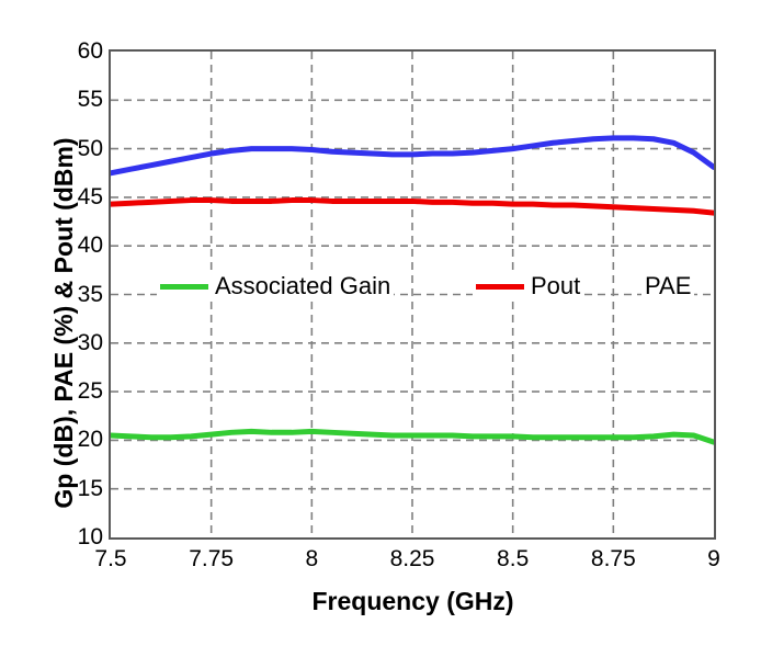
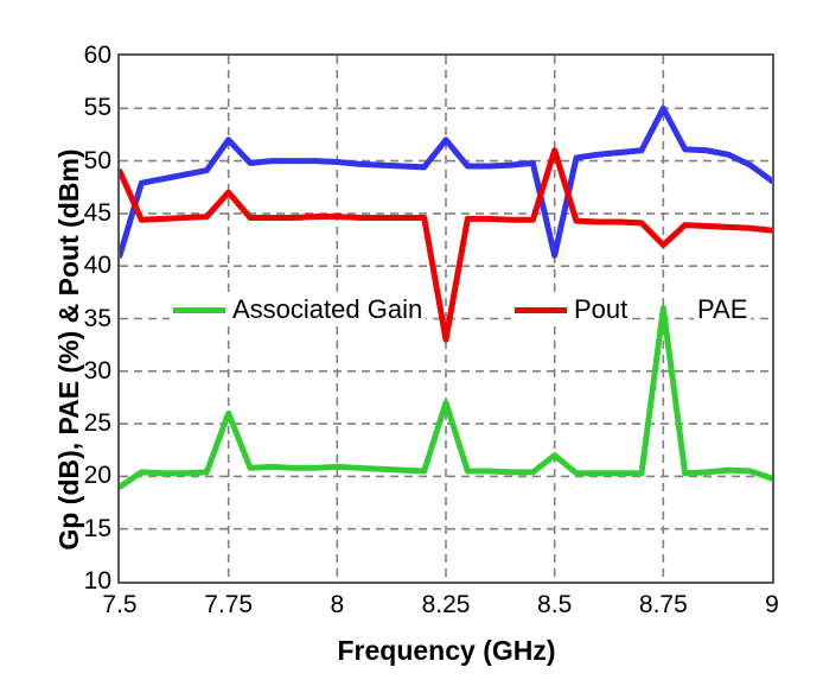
PAE/7.5: 48 -> 41
Pout/7.5: 44 -> 49
Associated Gain/7.5: 20 -> 19
PAE/7.75: 50 -> 52
Pout/7.75: 45 -> 47
Associated Gain/7.75: 21 -> 26
PAE/8.25: 49 -> 52
Pout/8.25: 45 -> 33
Associated Gain/8.25: 20 -> 27
PAE/8.5: 50 -> 41
Pout/8.5: 44 -> 51
Associated Gain/8.5: 20 -> 22
PAE/8.75: 51 -> 55
Pout/8.75: 44 -> 42
Associated Gain/8.75: 20 -> 36
